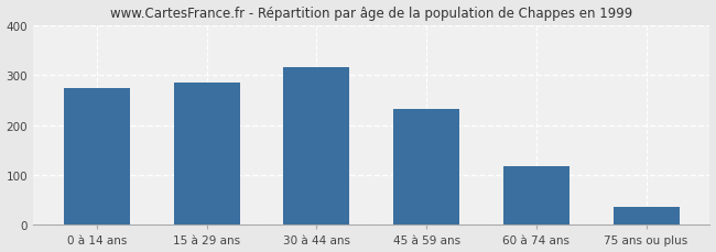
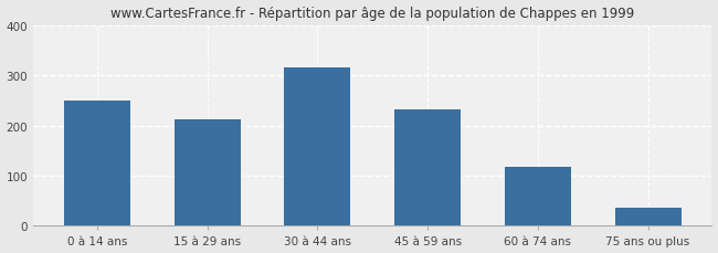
0 à 14 ans: 275 -> 249
15 à 29 ans: 285 -> 212
